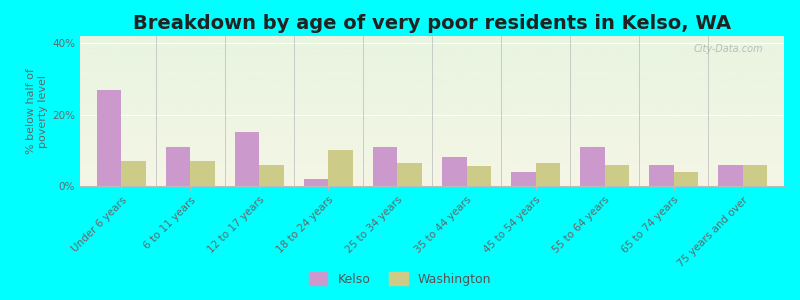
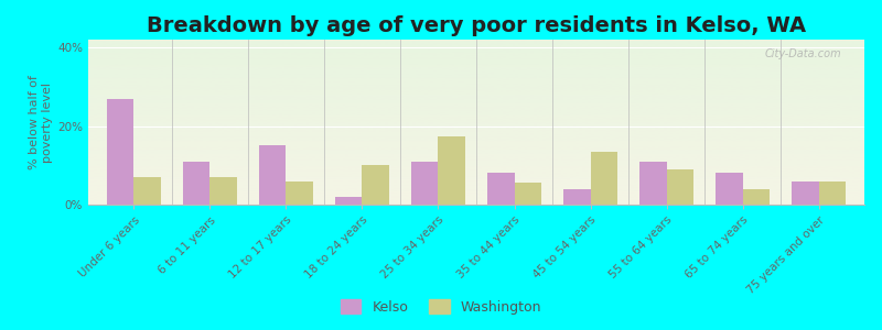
Washington/25 to 34 years: 6.5% -> 17.5%
Washington/45 to 54 years: 6.5% -> 13.5%
Washington/55 to 64 years: 6.0% -> 9.0%
Kelso/65 to 74 years: 6% -> 8%
